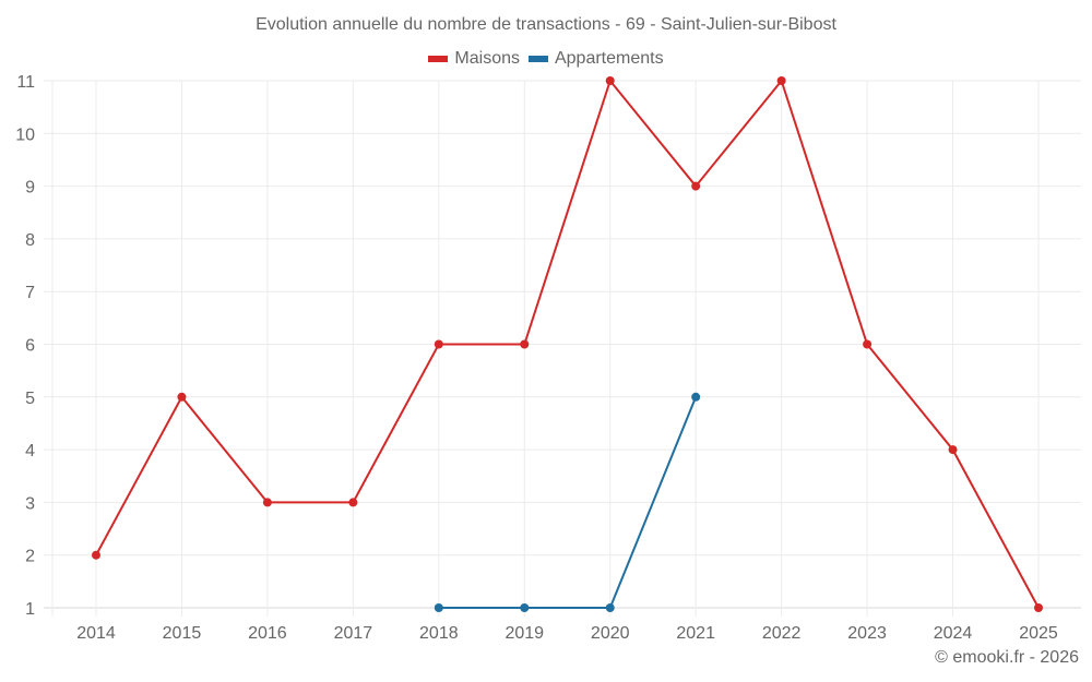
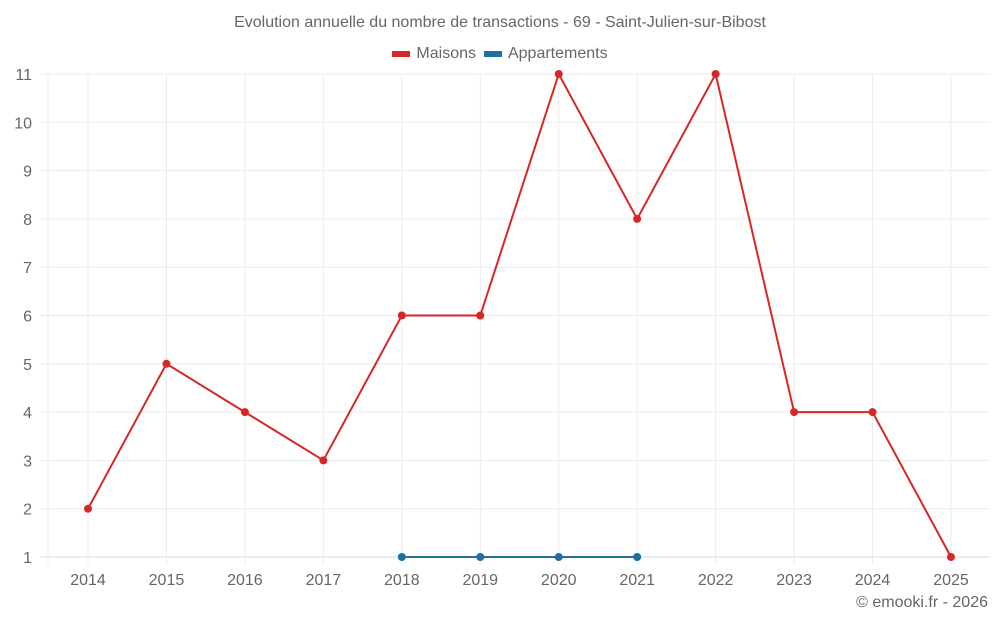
Maisons/2016: 3 -> 4
Maisons/2021: 9 -> 8
Appartements/2021: 5 -> 1
Maisons/2023: 6 -> 4
